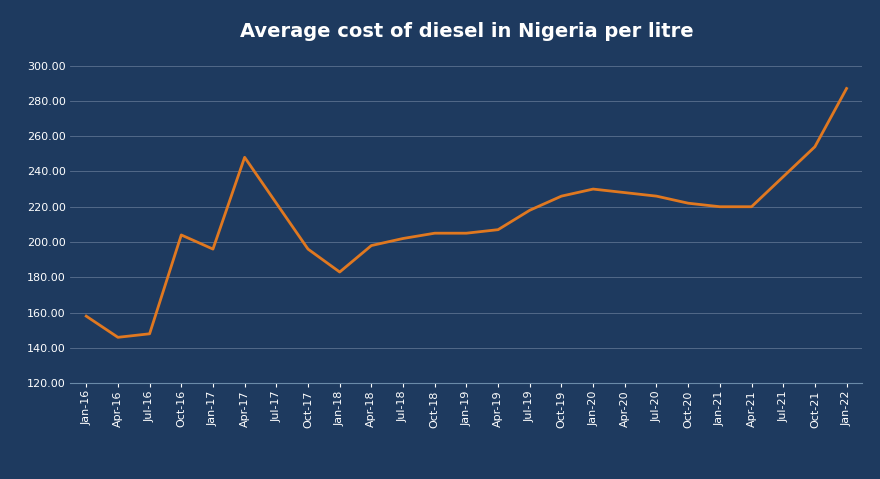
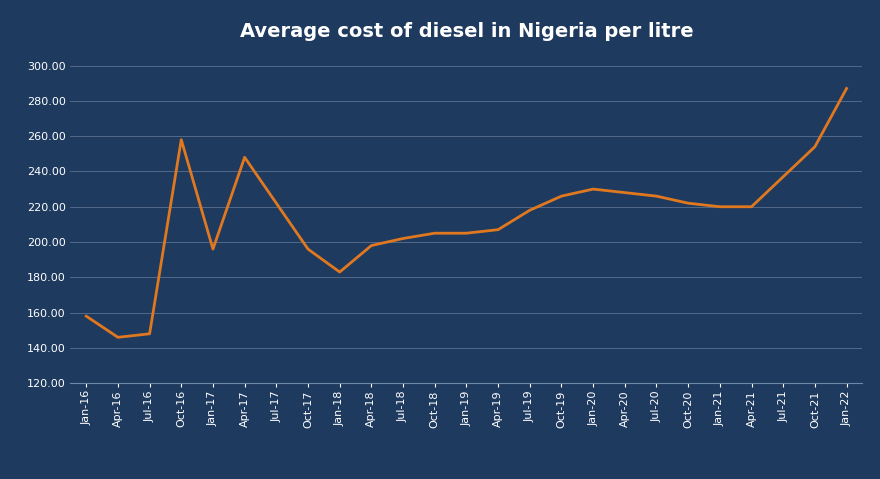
Oct-16: 204 -> 258
